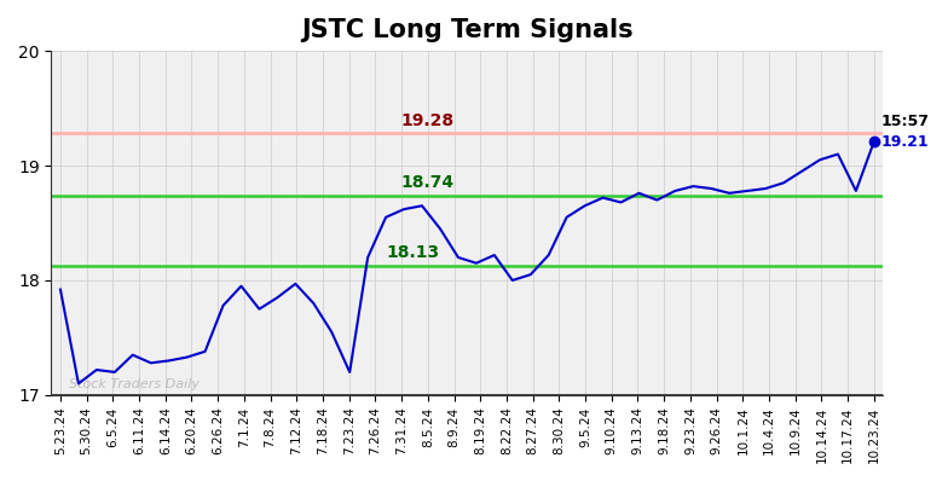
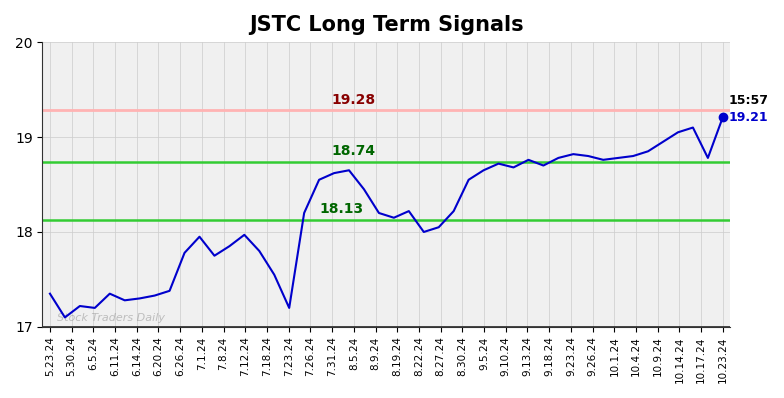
5.23.24: 17.92 -> 17.35
